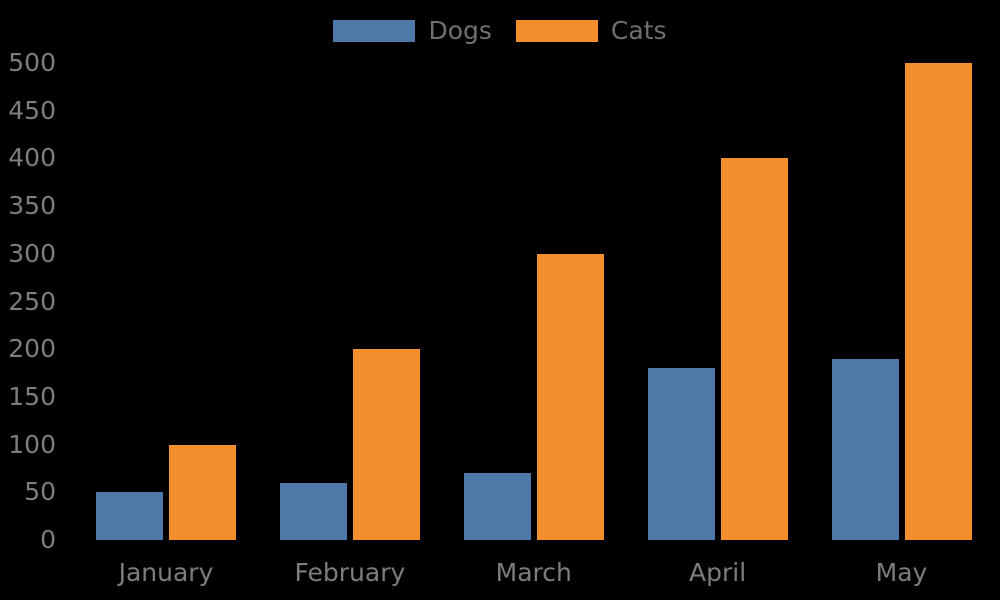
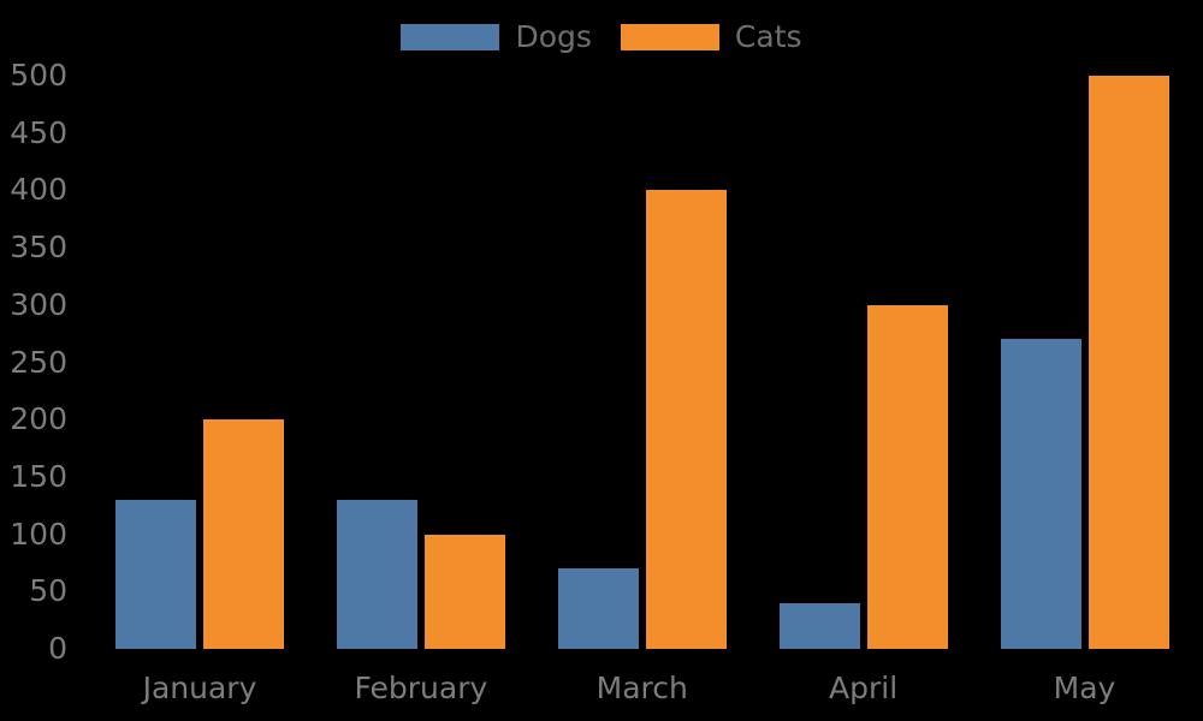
Dogs/January: 50 -> 130
Cats/January: 100 -> 200
Dogs/February: 60 -> 130
Cats/February: 200 -> 100
Cats/March: 300 -> 400
Dogs/April: 180 -> 40
Cats/April: 400 -> 300
Dogs/May: 190 -> 270
